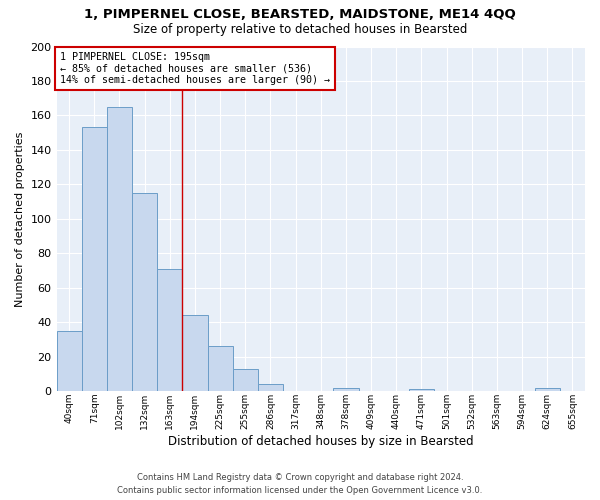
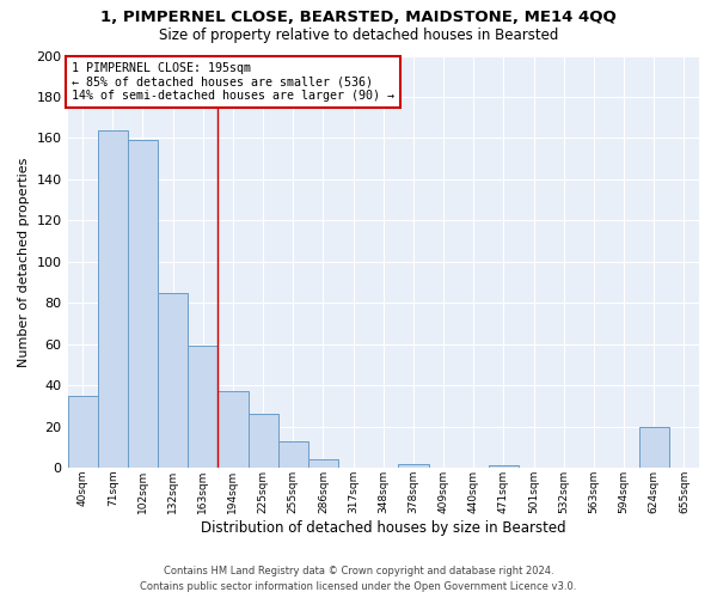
71sqm: 153 -> 164
102sqm: 165 -> 159
132sqm: 115 -> 85
163sqm: 71 -> 59
194sqm: 44 -> 37
624sqm: 2 -> 20
